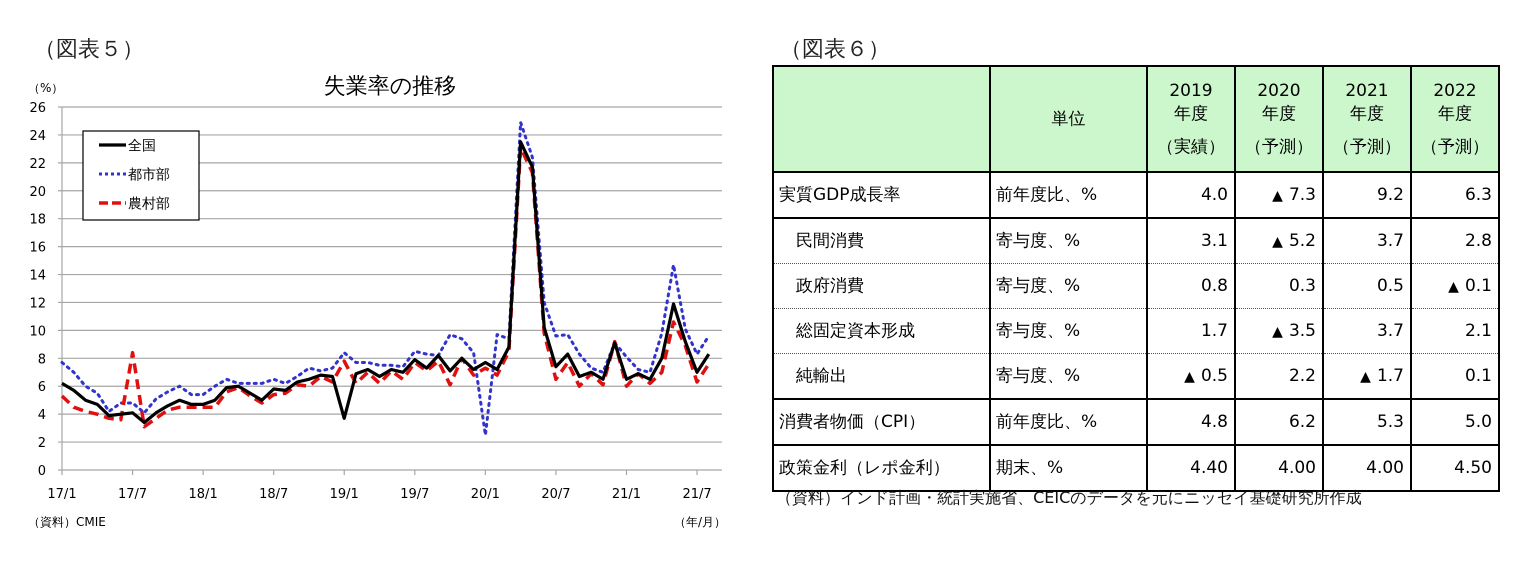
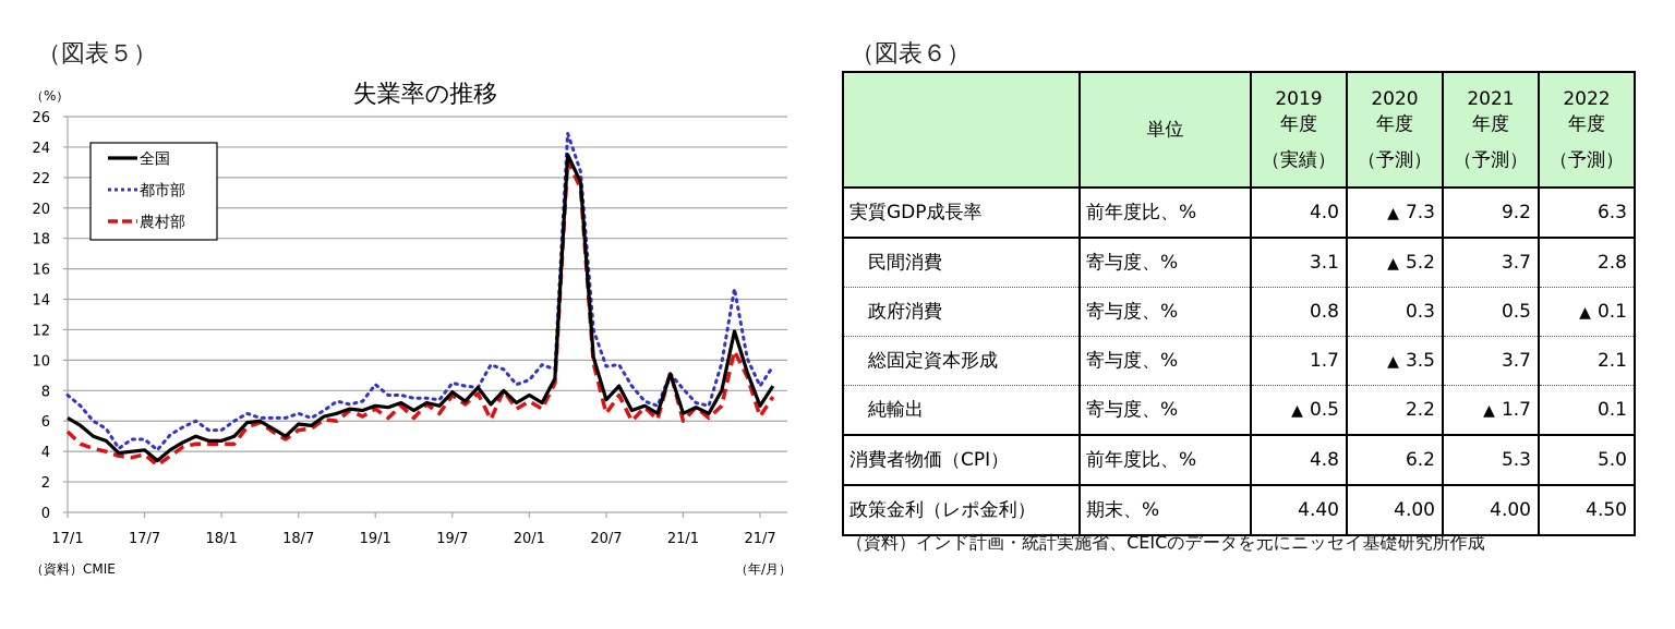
農村部/17/7: 8.4 -> 3.8
全国/19/1: 3.7 -> 7.0
農村部/19/1: 7.8 -> 6.8
都市部/20/1: 2.5 -> 8.7
